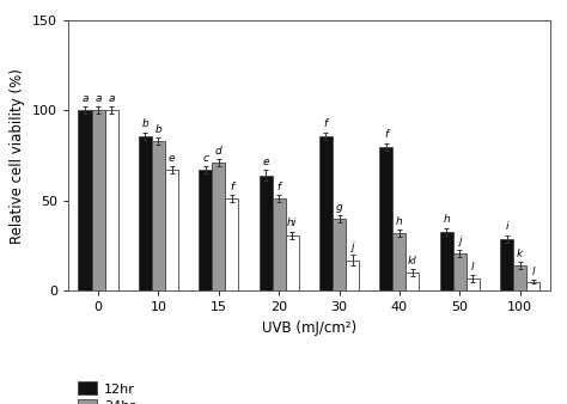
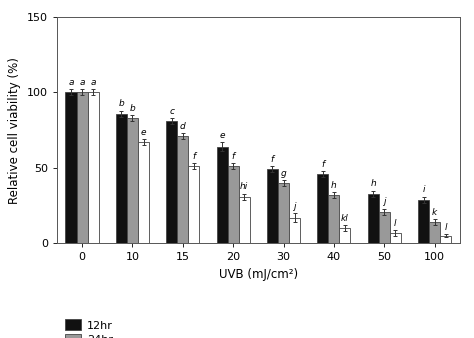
12hr/15: 67 -> 81
12hr/30: 86 -> 49
12hr/40: 80 -> 46
